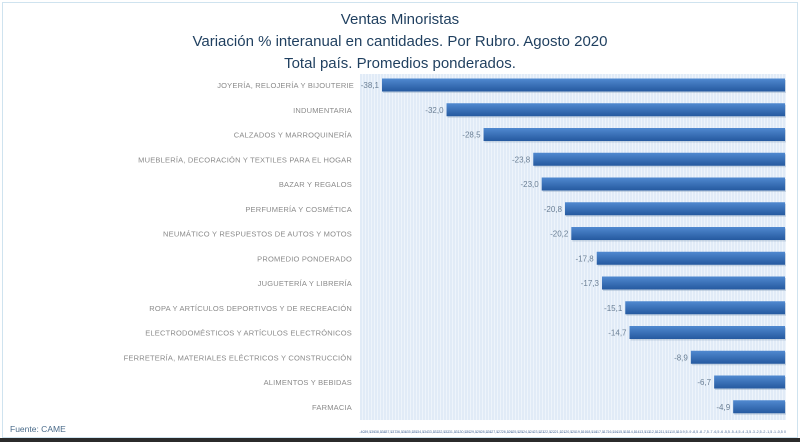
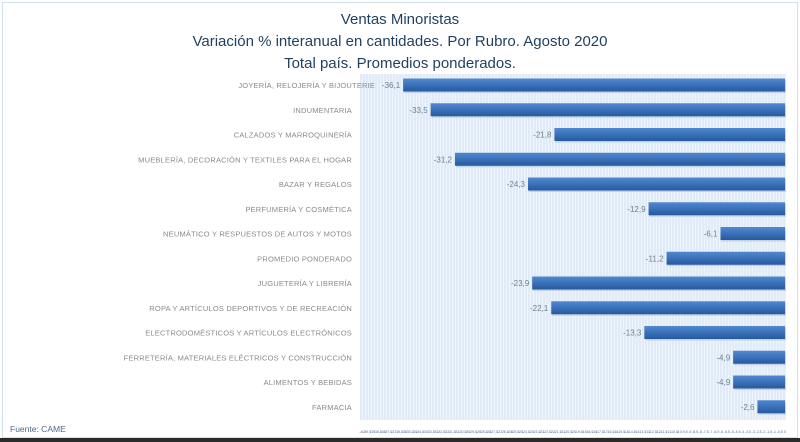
JOYERÍA, RELOJERÍA Y BIJOUTERIE: -38,1 -> -36,1
INDUMENTARIA: -32,0 -> -33,5
CALZADOS Y MARROQUINERÍA: -28,5 -> -21,8
MUEBLERÍA, DECORACIÓN Y TEXTILES PARA EL HOGAR: -23,8 -> -31,2
BAZAR Y REGALOS: -23,0 -> -24,3
PERFUMERÍA Y COSMÉTICA: -20,8 -> -12,9
NEUMÁTICO Y RESPUESTOS DE AUTOS Y MOTOS: -20,2 -> -6,1
PROMEDIO PONDERADO: -17,8 -> -11,2
JUGUETERÍA Y LIBRERÍA: -17,3 -> -23,9
ROPA Y ARTÍCULOS DEPORTIVOS Y DE RECREACIÓN: -15,1 -> -22,1
ELECTRODOMÉSTICOS Y ARTÍCULOS ELECTRÓNICOS: -14,7 -> -13,3
FERRETERÍA, MATERIALES ELÉCTRICOS Y CONSTRUCCIÓN: -8,9 -> -4,9
ALIMENTOS Y BEBIDAS: -6,7 -> -4,9
FARMACIA: -4,9 -> -2,6
